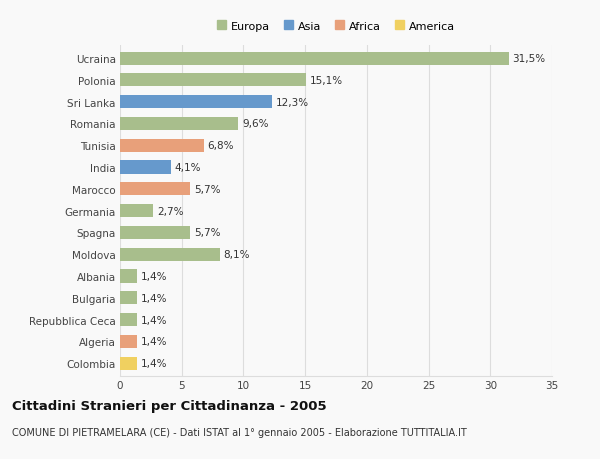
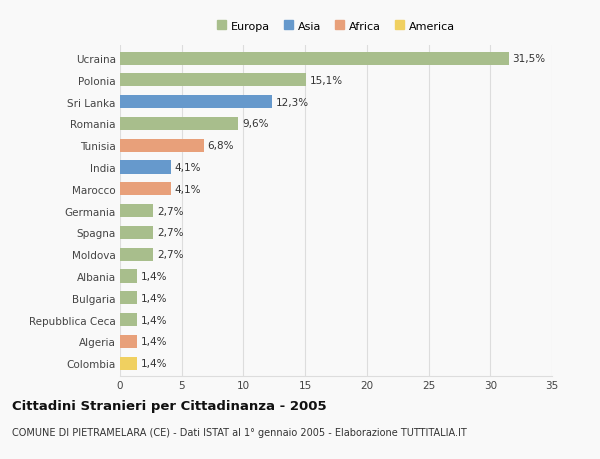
Marocco: 5,7% -> 4,1%
Spagna: 5,7% -> 2,7%
Moldova: 8,1% -> 2,7%
